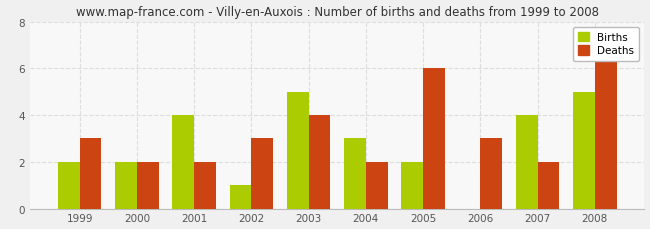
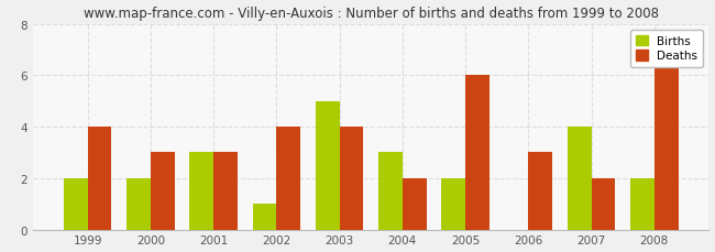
Deaths/1999: 3 -> 4
Deaths/2000: 2 -> 3
Births/2001: 4 -> 3
Deaths/2001: 2 -> 3
Deaths/2002: 3 -> 4
Births/2008: 5 -> 2
